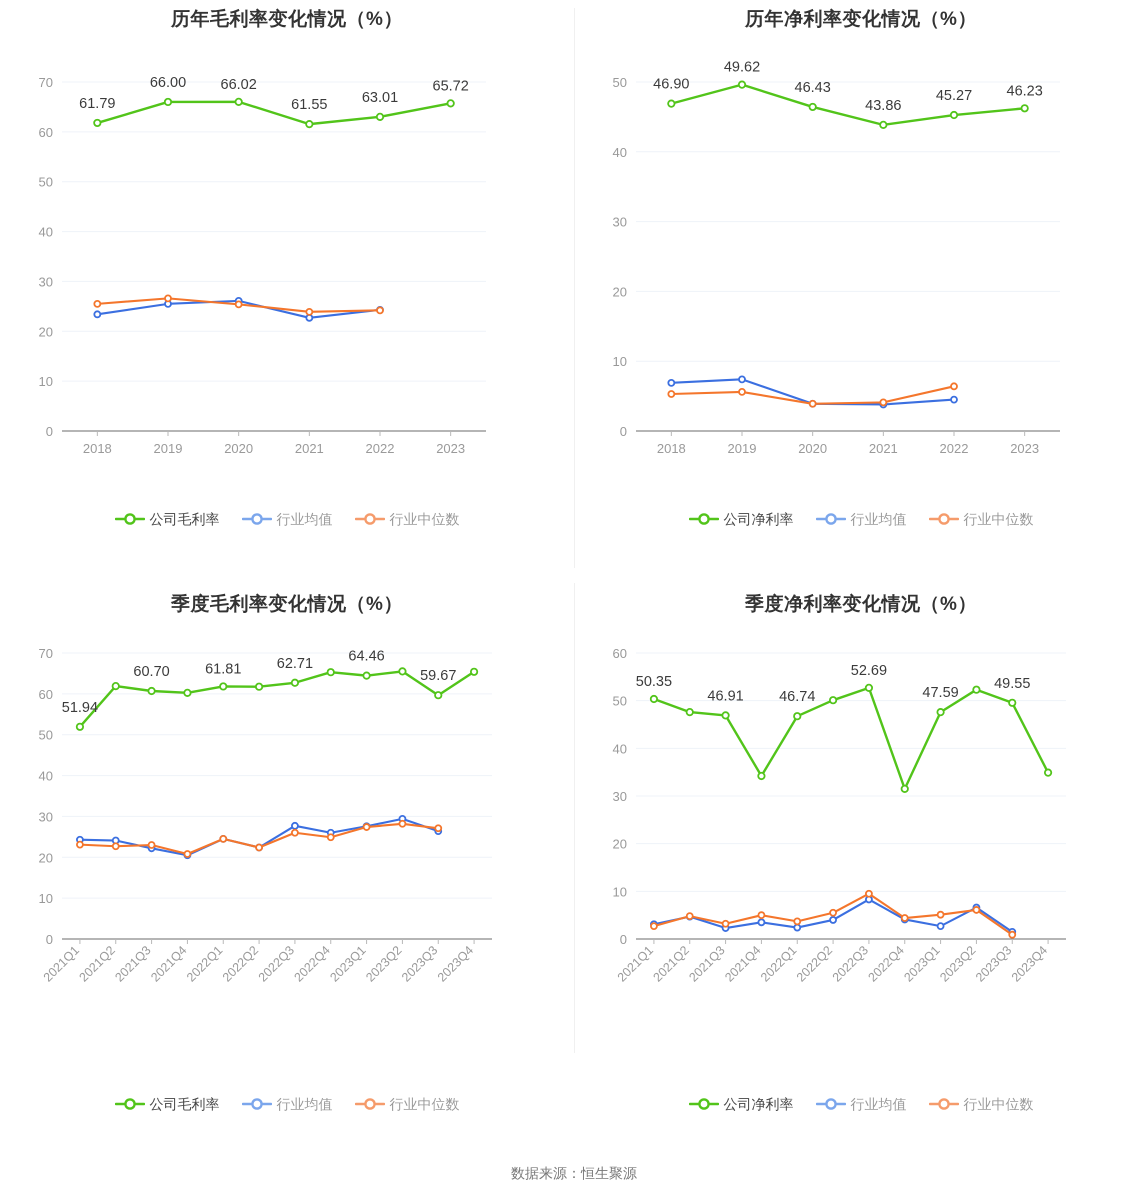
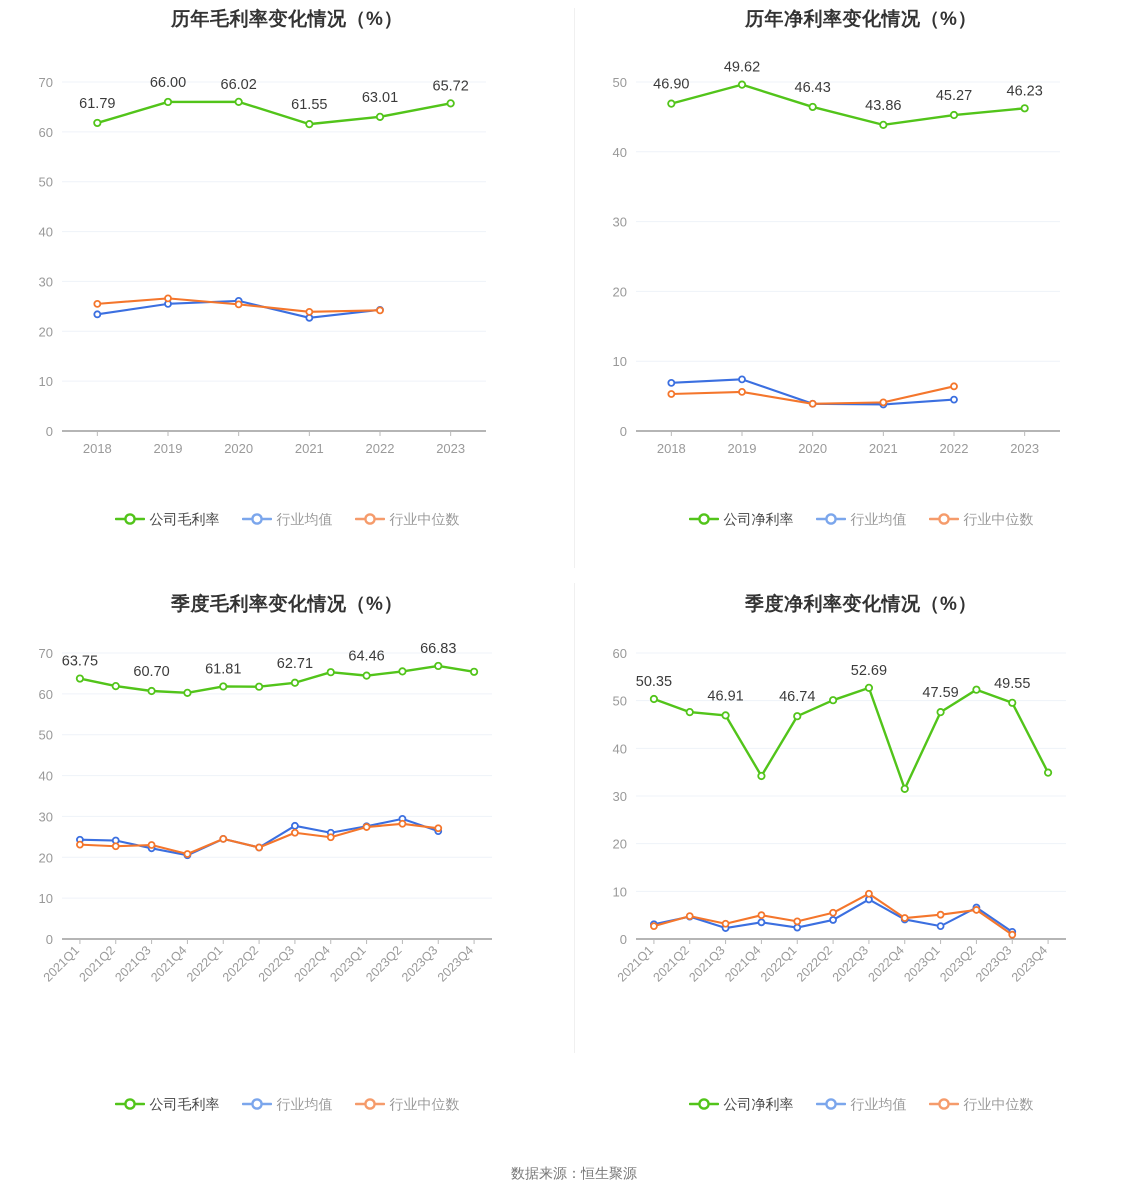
季度毛利率变化情况（%）/公司毛利率/2021Q1: 51.94 -> 63.75
季度毛利率变化情况（%）/公司毛利率/2023Q3: 59.67 -> 66.83
